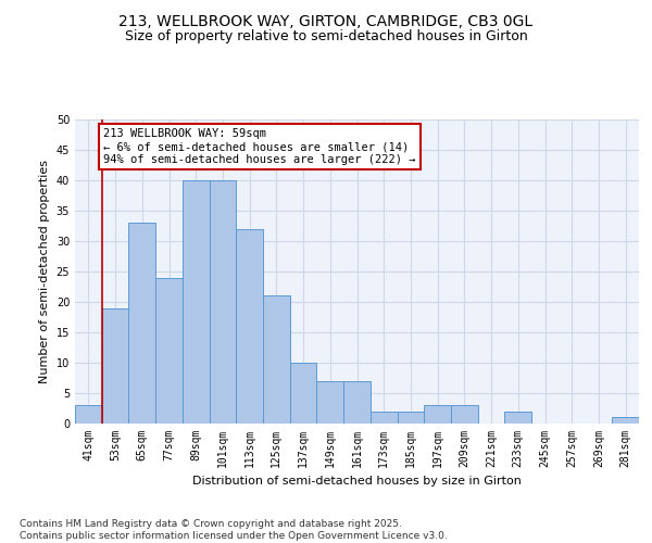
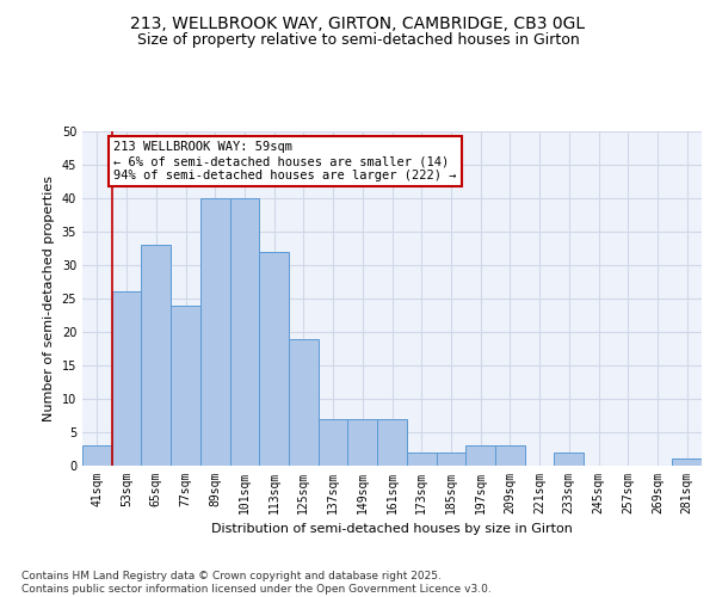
53sqm: 19 -> 26
125sqm: 21 -> 19
137sqm: 10 -> 7
